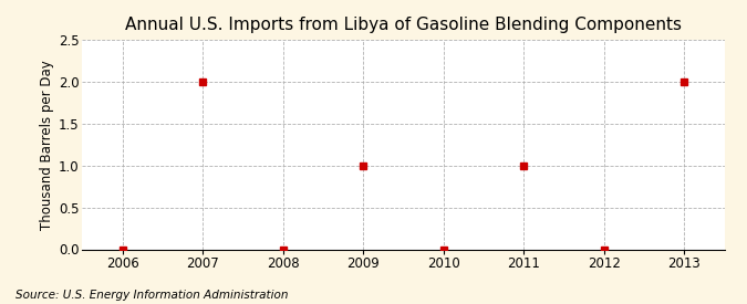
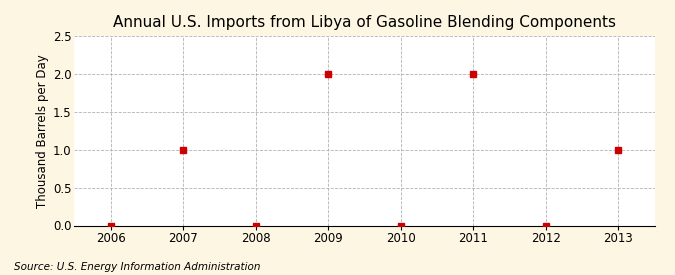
2007: 2 -> 1
2009: 1 -> 2
2011: 1 -> 2
2013: 2 -> 1
